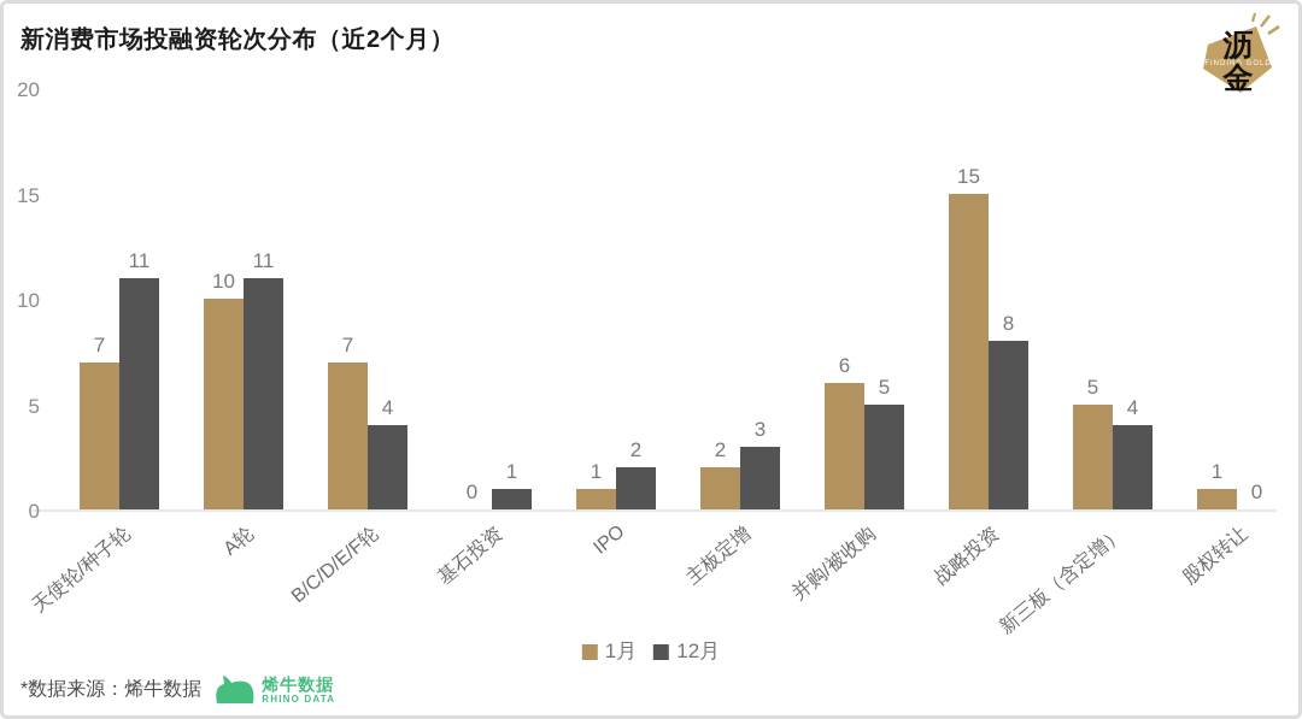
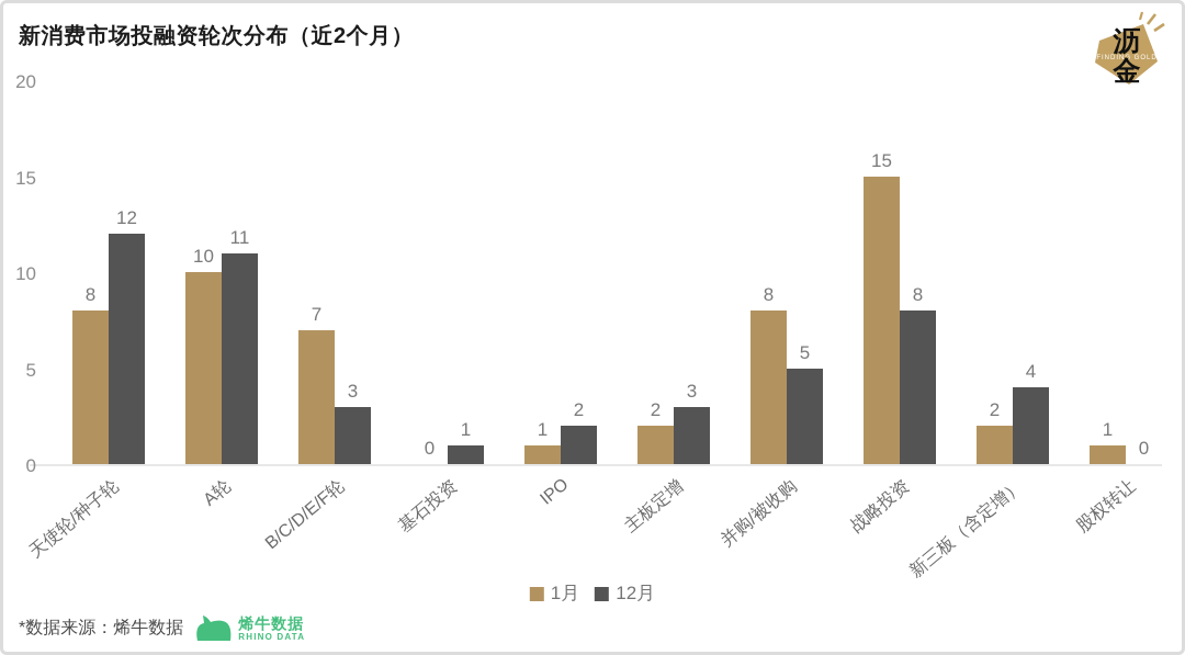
1月/天使轮/种子轮: 7 -> 8
12月/天使轮/种子轮: 11 -> 12
12月/B/C/D/E/F轮: 4 -> 3
1月/并购/被收购: 6 -> 8
1月/新三板（含定增）: 5 -> 2
